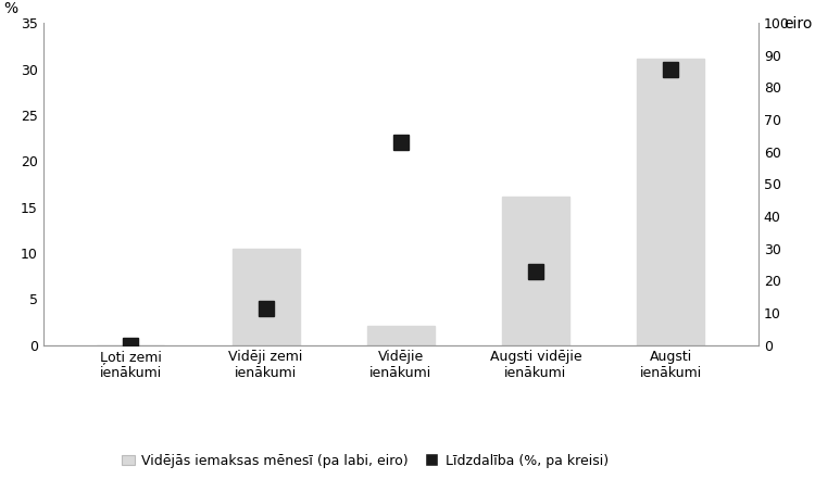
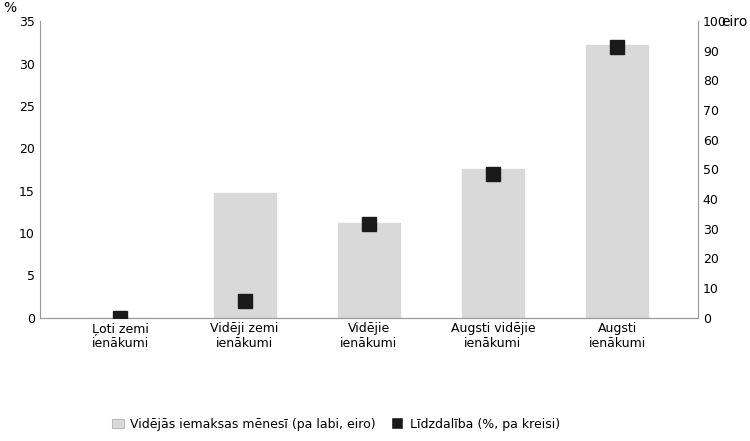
Vidējās iemaksas mēnesī (pa labi, eiro)/Vidēji zemi ienākumi: 30 -> 42
Līdzdalība (%, pa kreisi)/Vidēji zemi ienākumi: 4 -> 2
Vidējās iemaksas mēnesī (pa labi, eiro)/Vidējie ienākumi: 6 -> 32
Līdzdalība (%, pa kreisi)/Vidējie ienākumi: 22 -> 11
Vidējās iemaksas mēnesī (pa labi, eiro)/Augsti vidējie ienākumi: 46 -> 50
Līdzdalība (%, pa kreisi)/Augsti vidējie ienākumi: 8 -> 17
Vidējās iemaksas mēnesī (pa labi, eiro)/Augsti ienākumi: 89 -> 92
Līdzdalība (%, pa kreisi)/Augsti ienākumi: 30 -> 32
